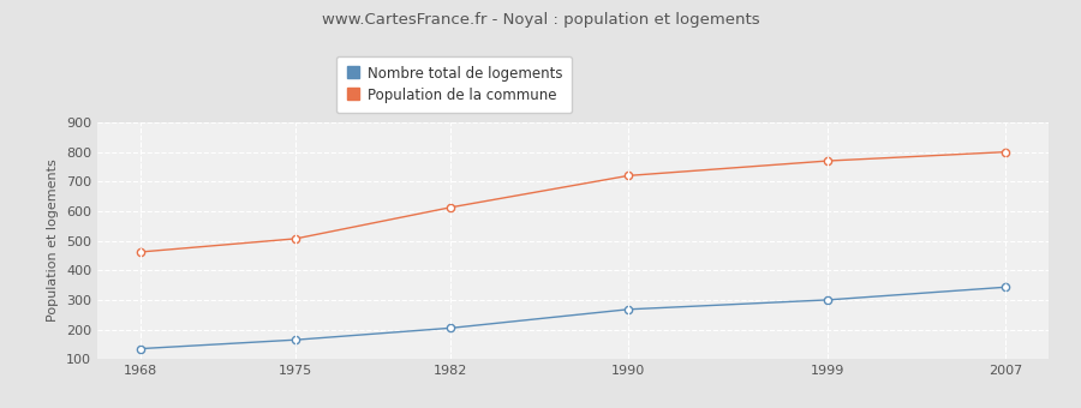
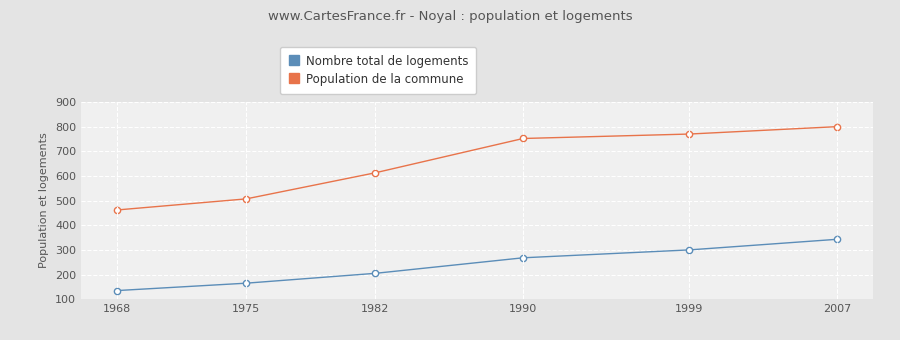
Population de la commune/1990: 720 -> 752
